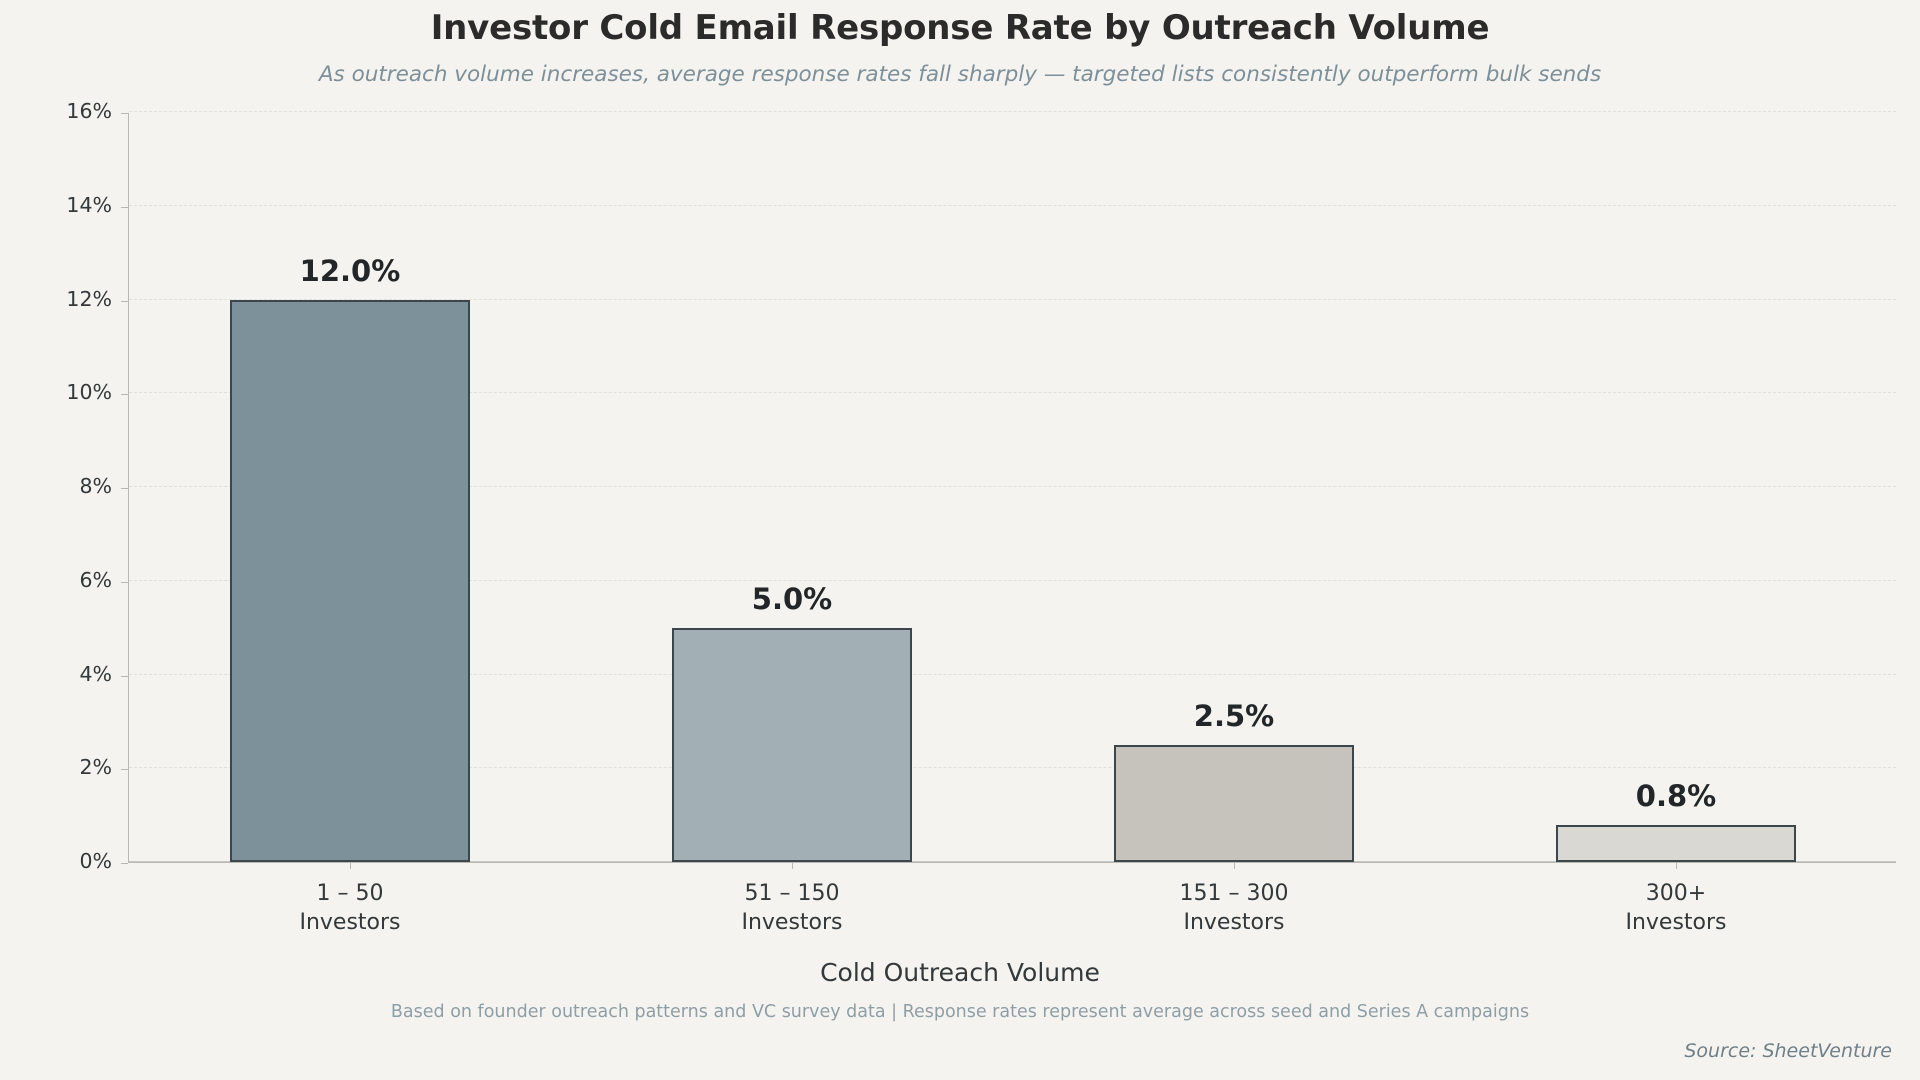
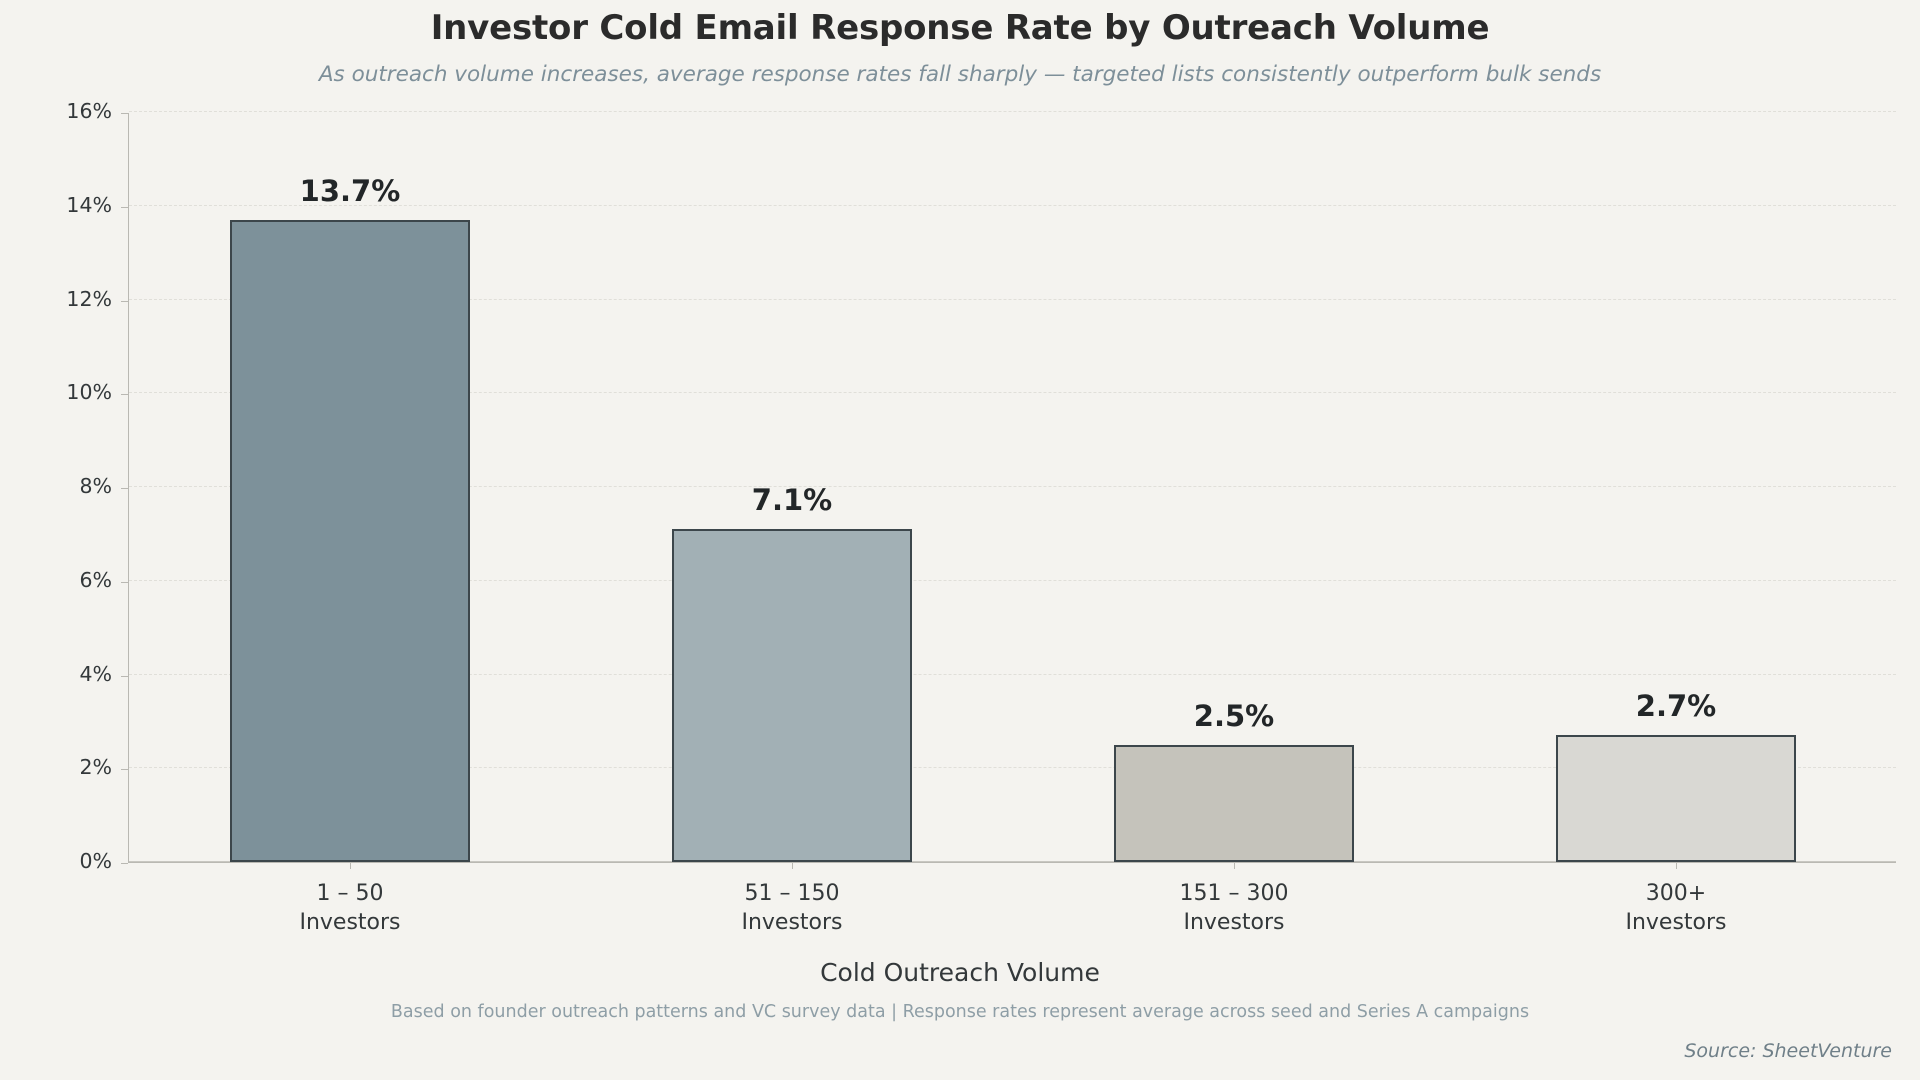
1 – 50: 12.0% -> 13.7%
51 – 150: 5.0% -> 7.1%
300+: 0.8% -> 2.7%
